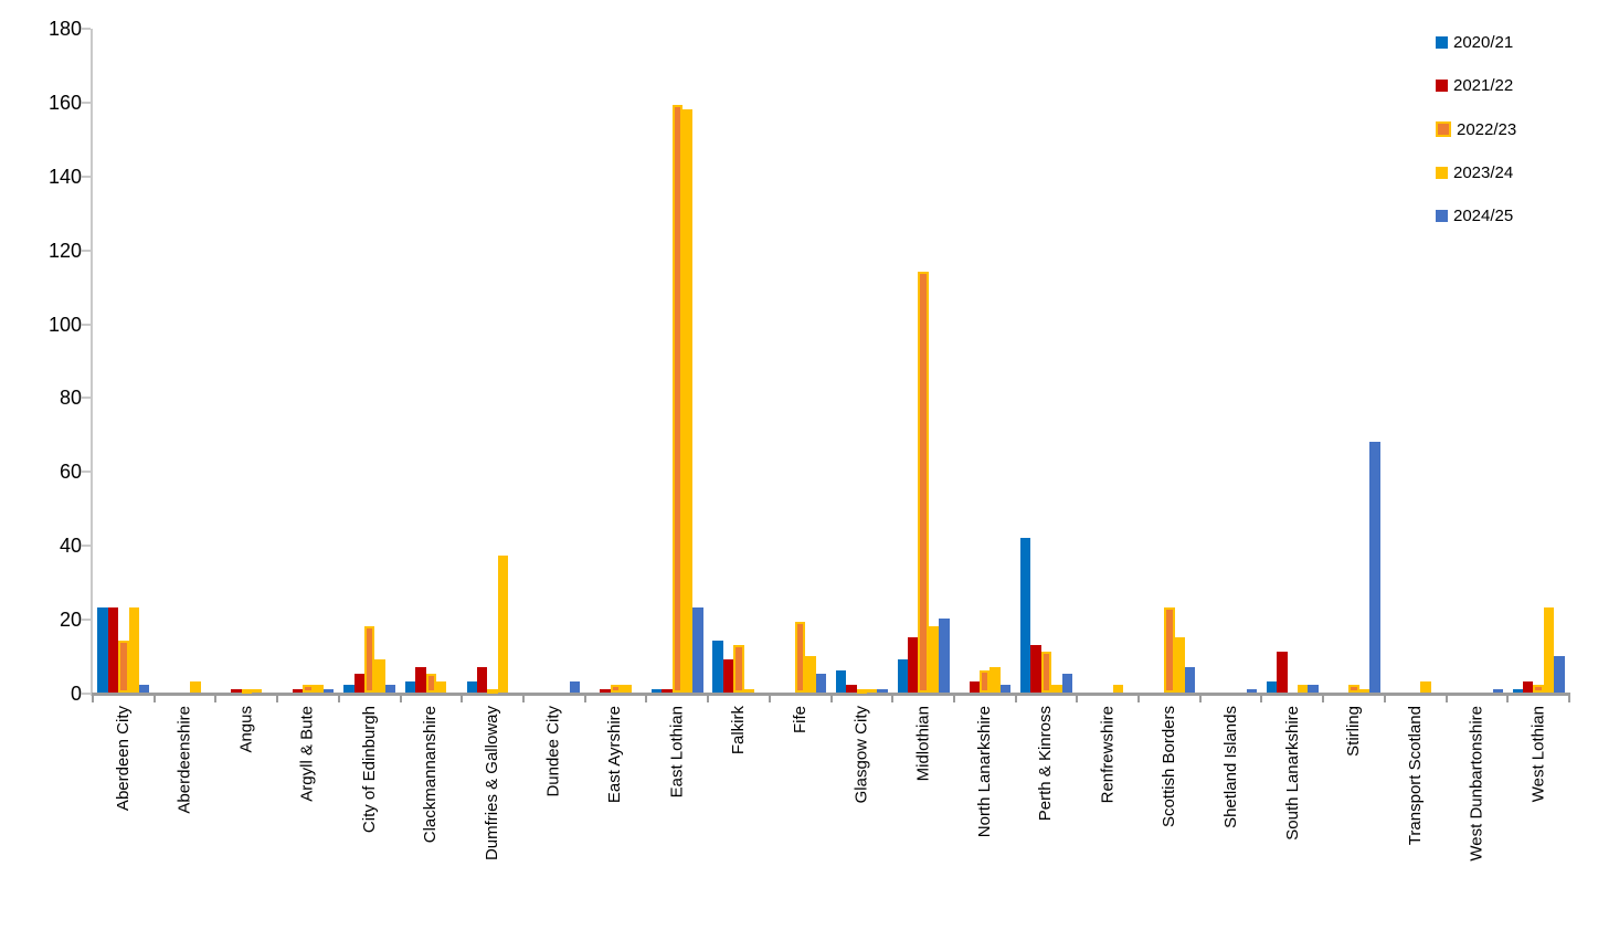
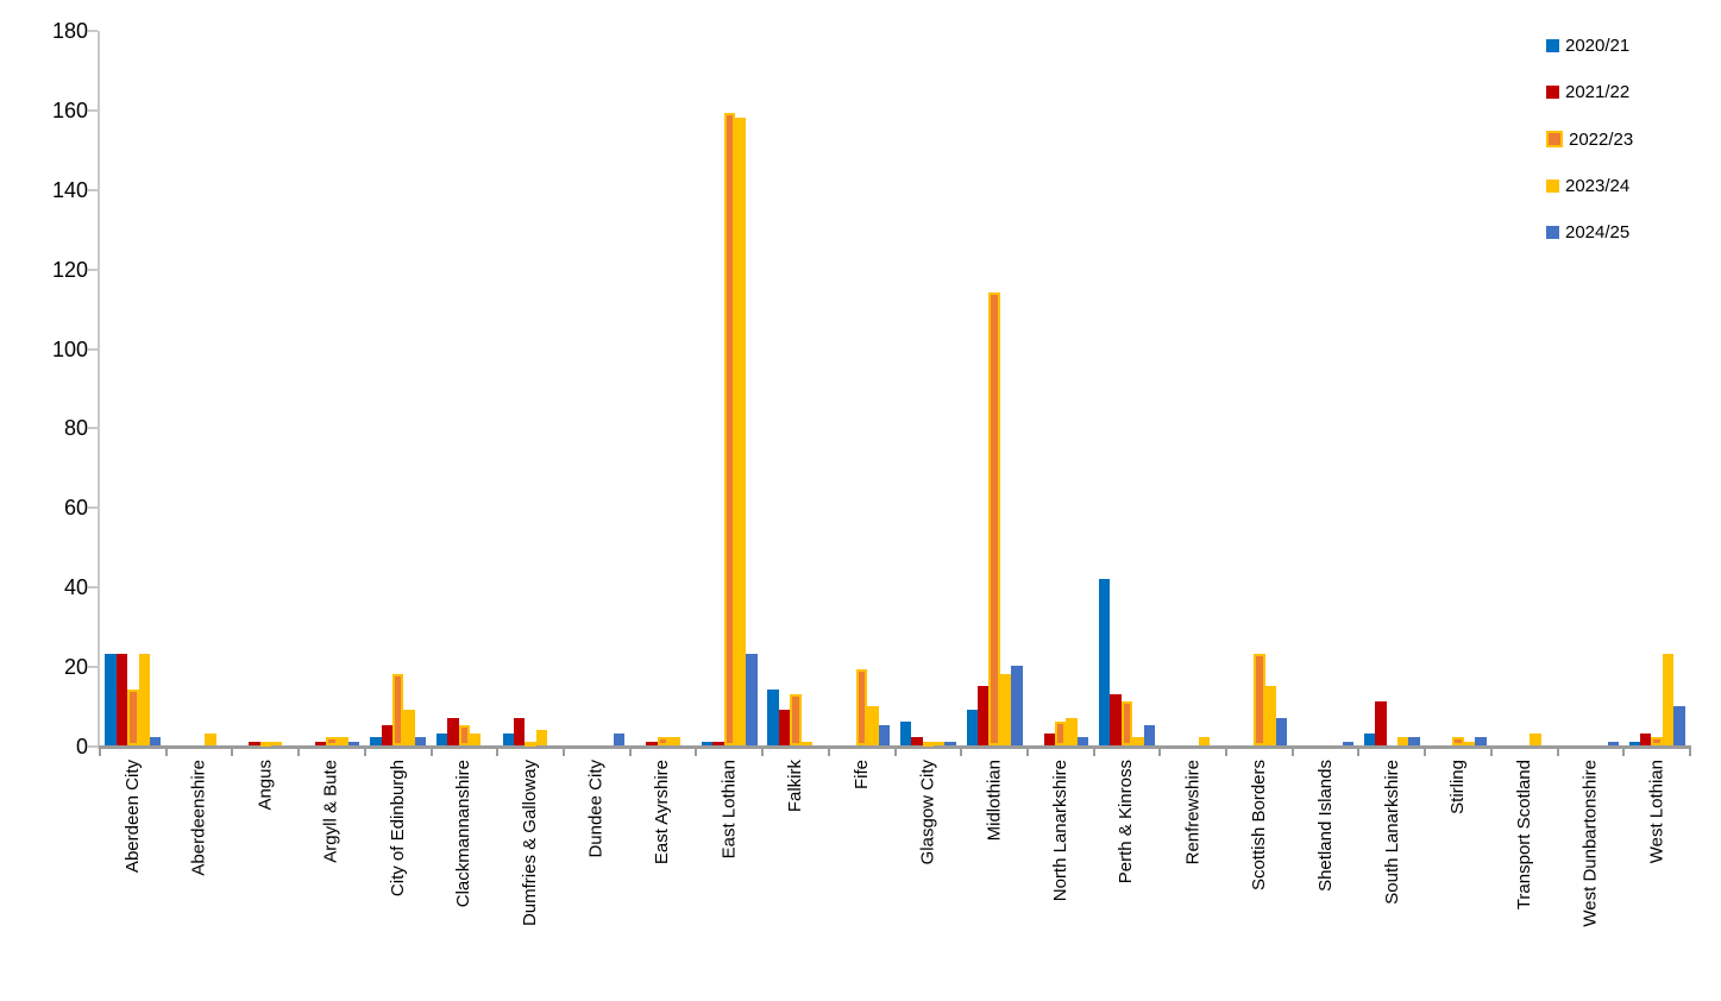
2023/24/Dumfries & Galloway: 37 -> 4
2024/25/Stirling: 68 -> 2
